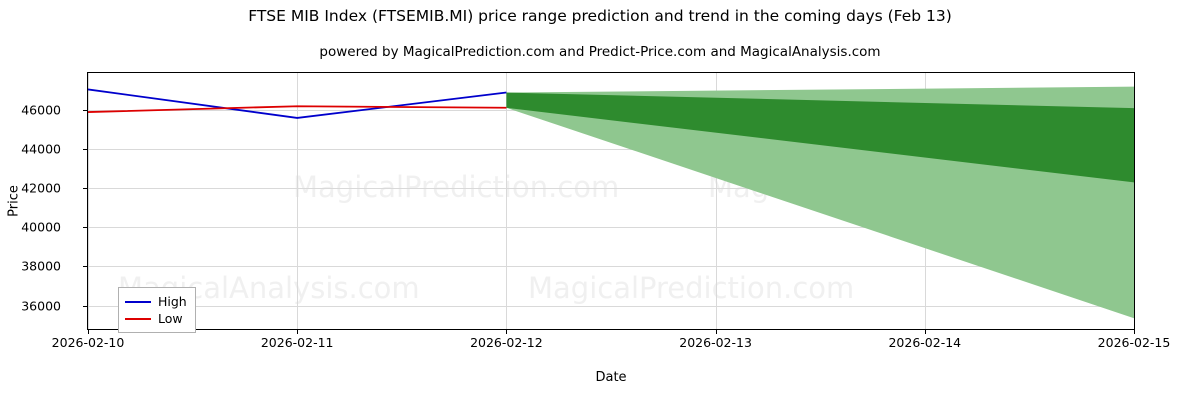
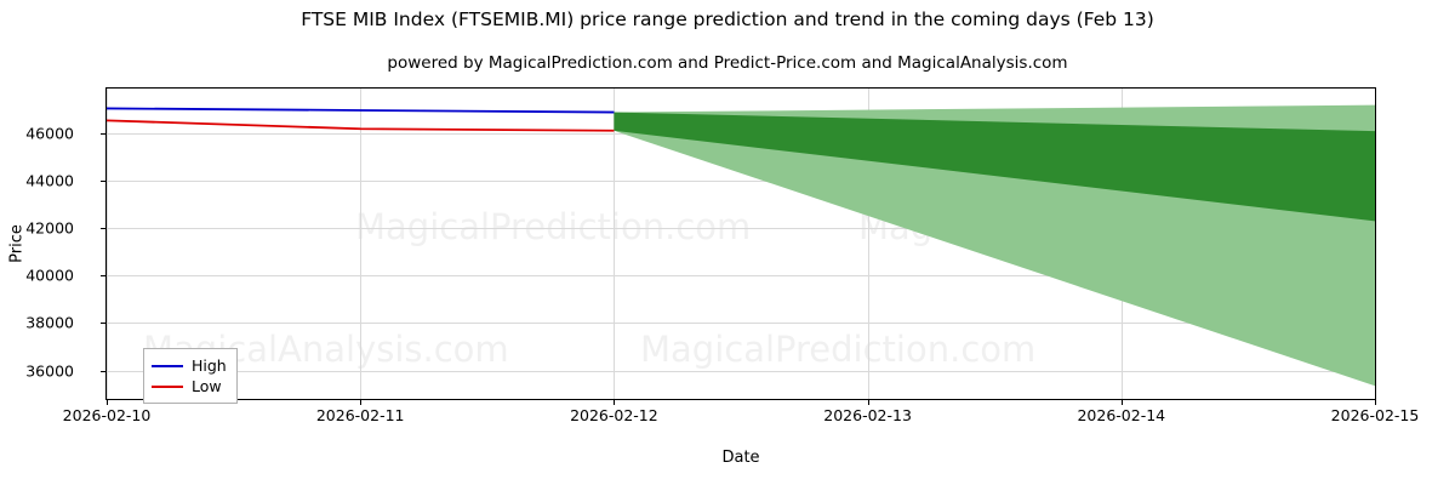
Low/2026-02-10: 45900 -> 46600
High/2026-02-11: 45600 -> 47000
